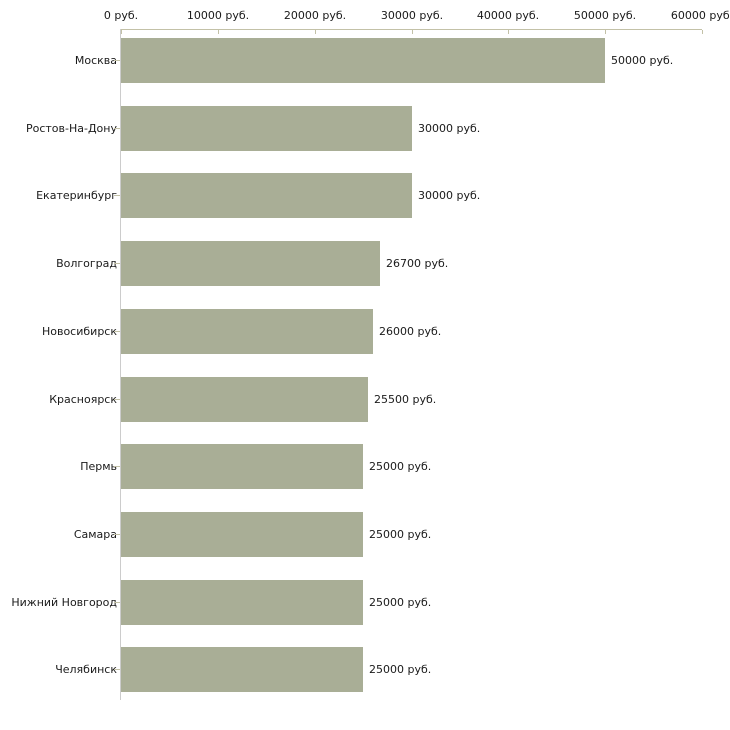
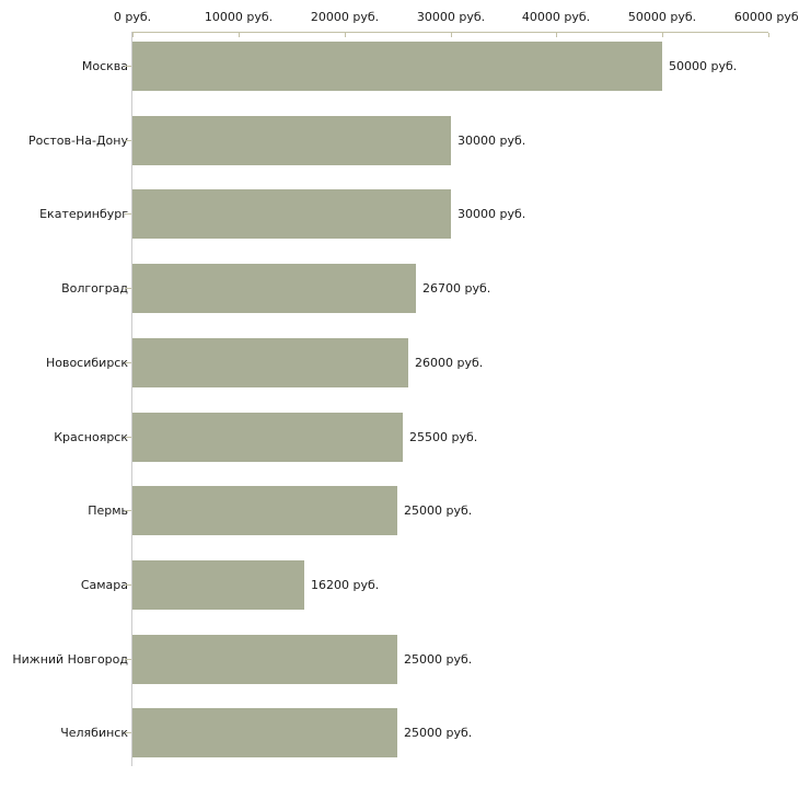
Самара: 25000 -> 16200
